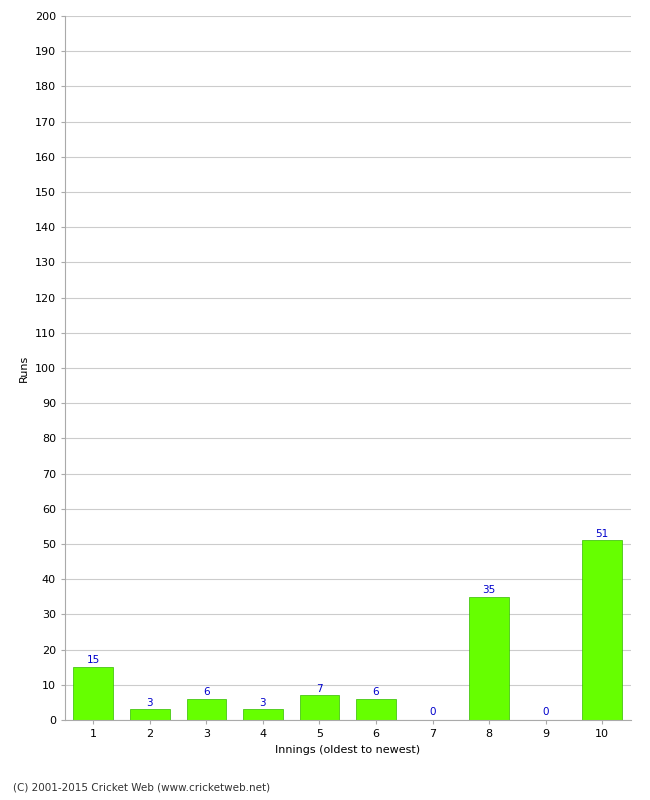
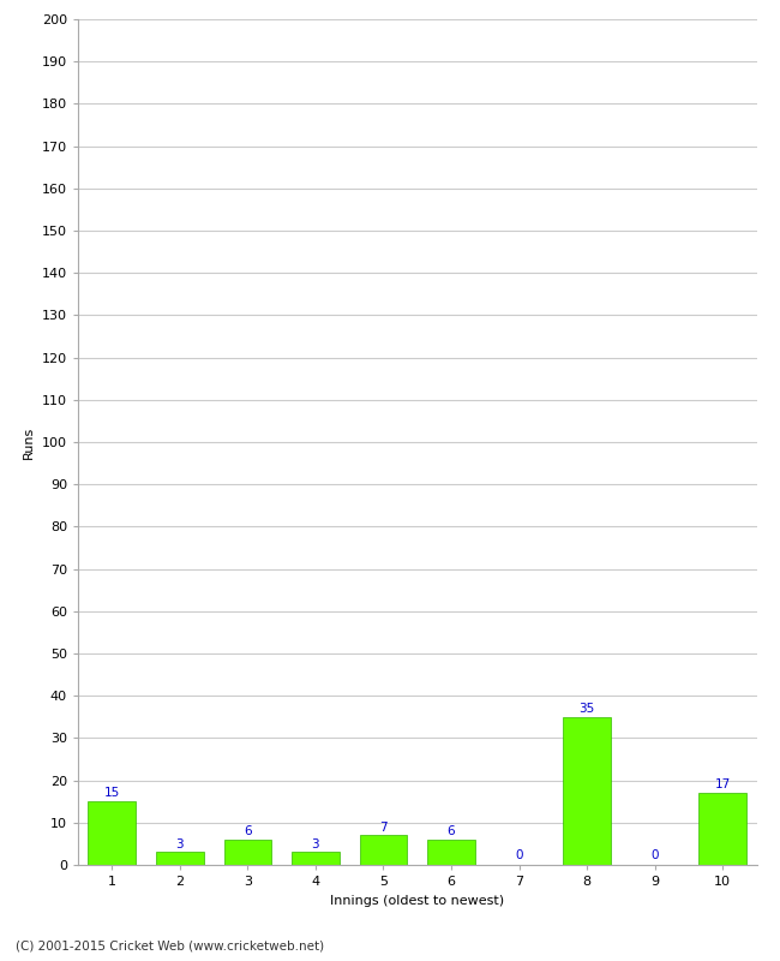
10: 51 -> 17
